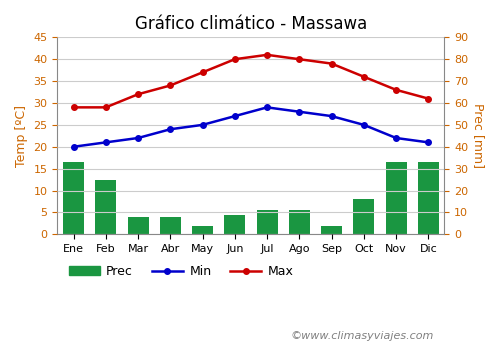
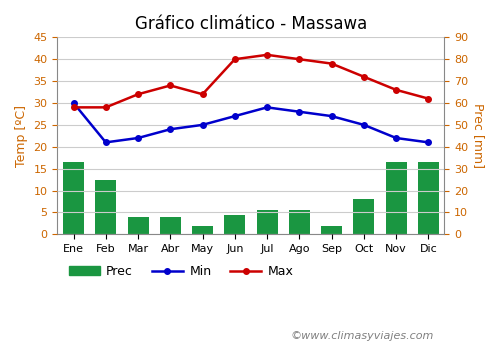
Min/Ene: 20 -> 30
Max/May: 37 -> 32
